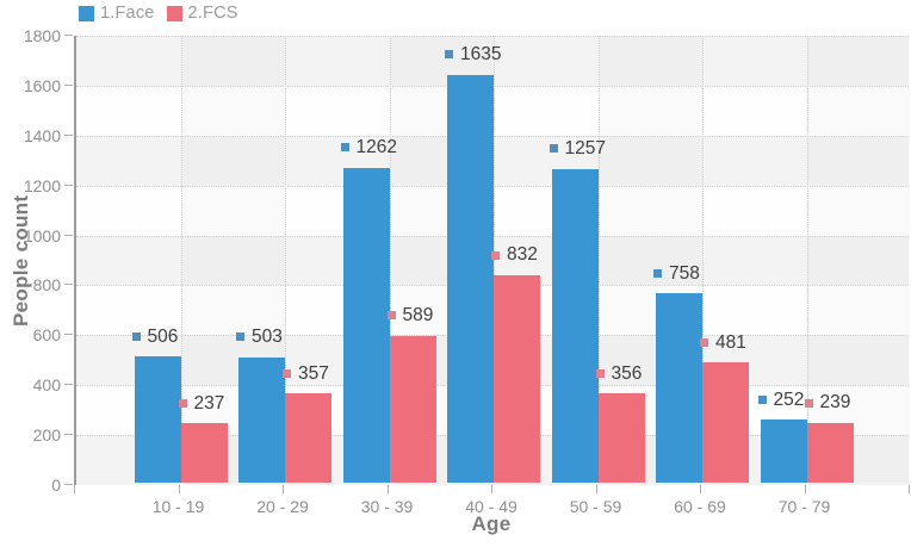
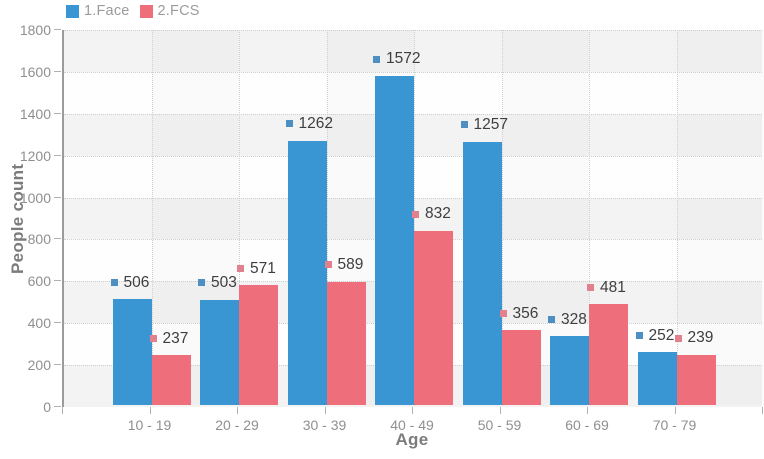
2.FCS/20 - 29: 357 -> 571
1.Face/40 - 49: 1635 -> 1572
1.Face/60 - 69: 758 -> 328
